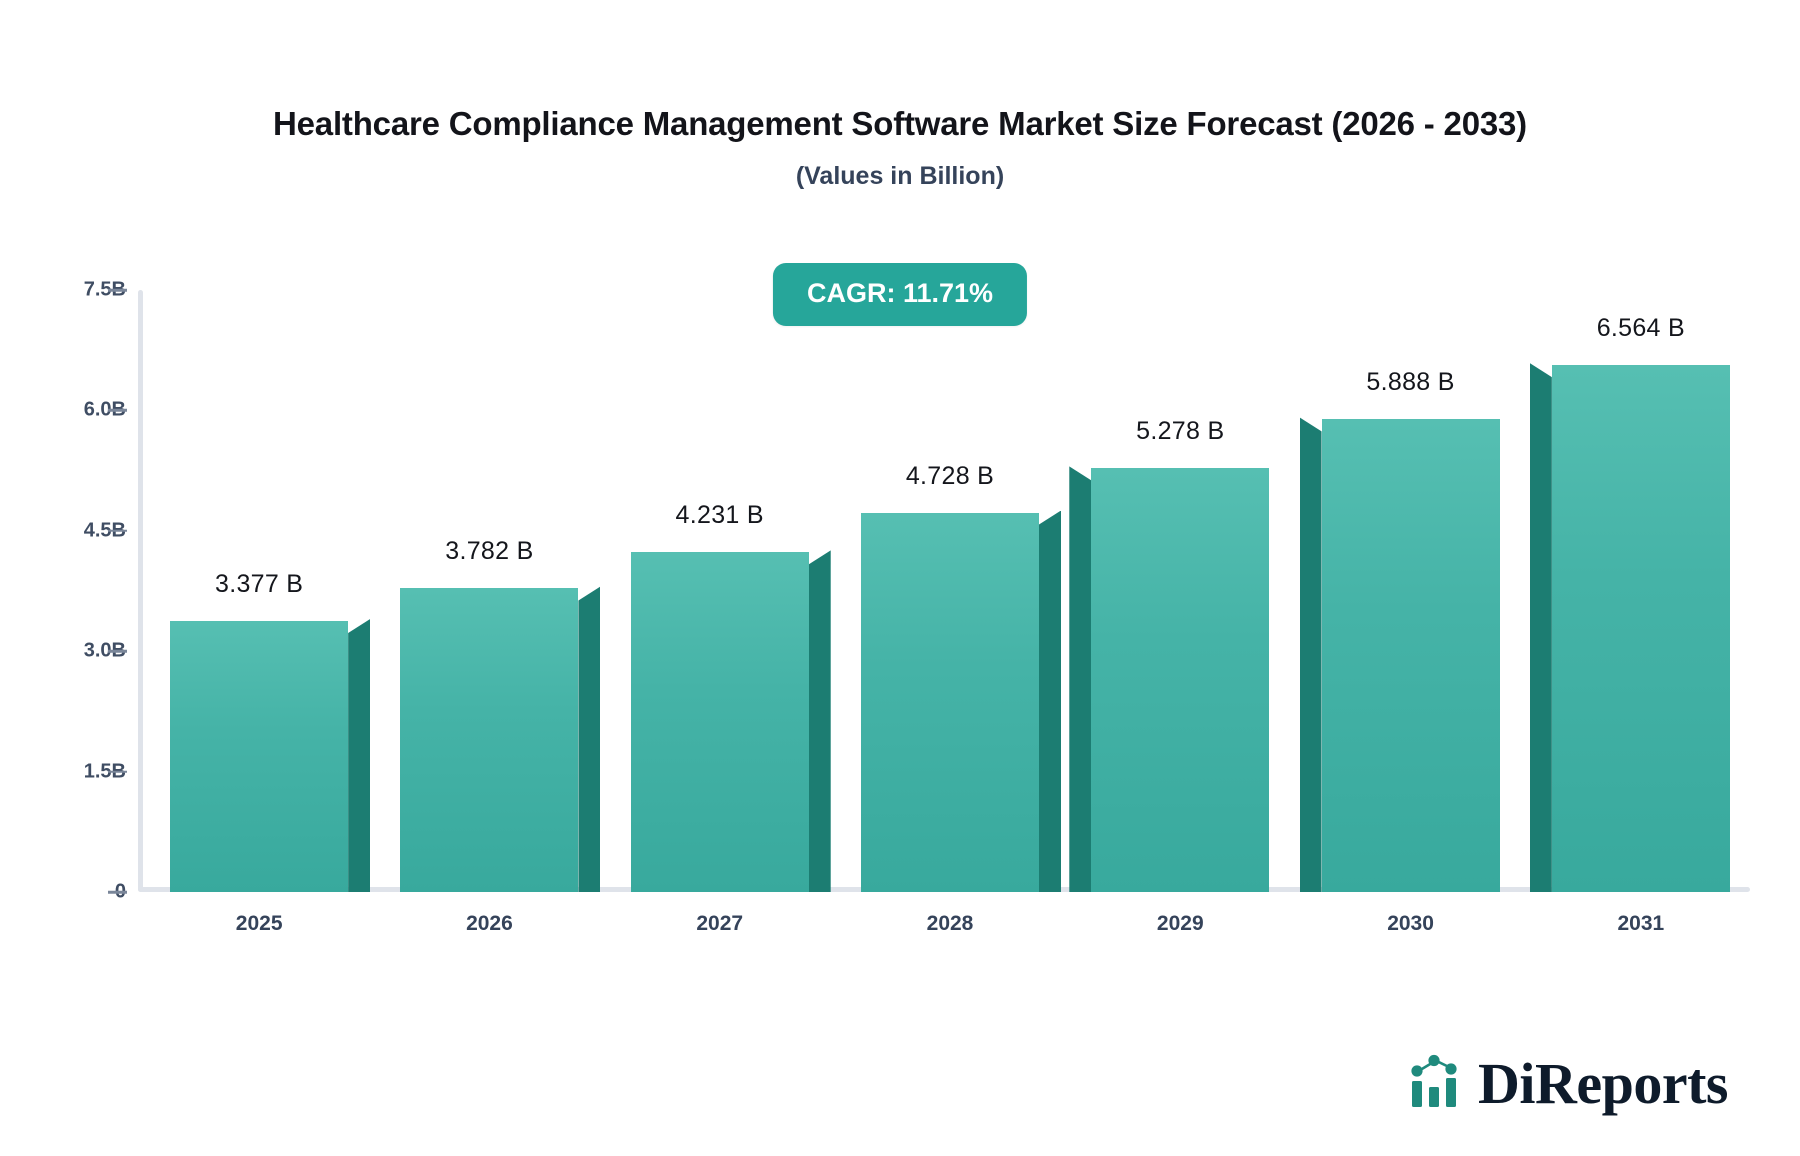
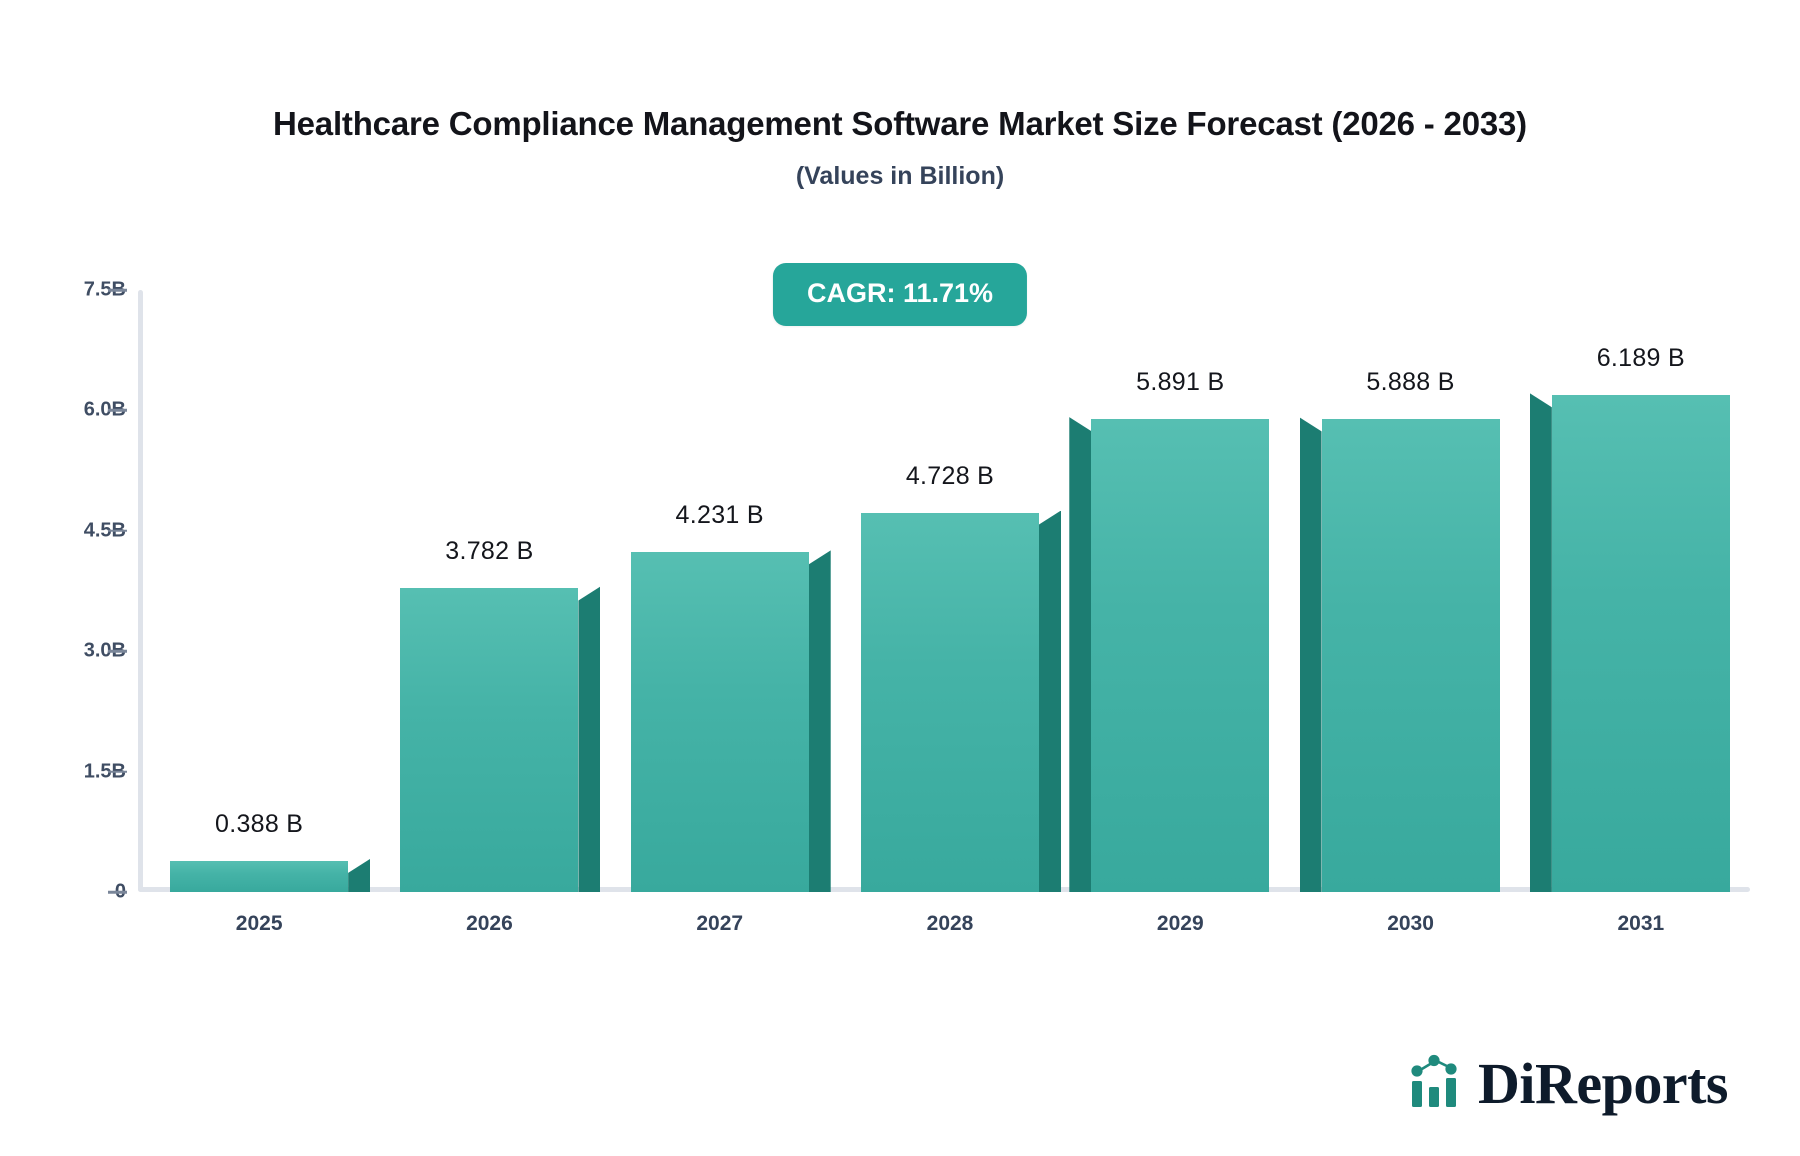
2025: 3.377 -> 0.388
2029: 5.278 -> 5.891
2031: 6.564 -> 6.189
